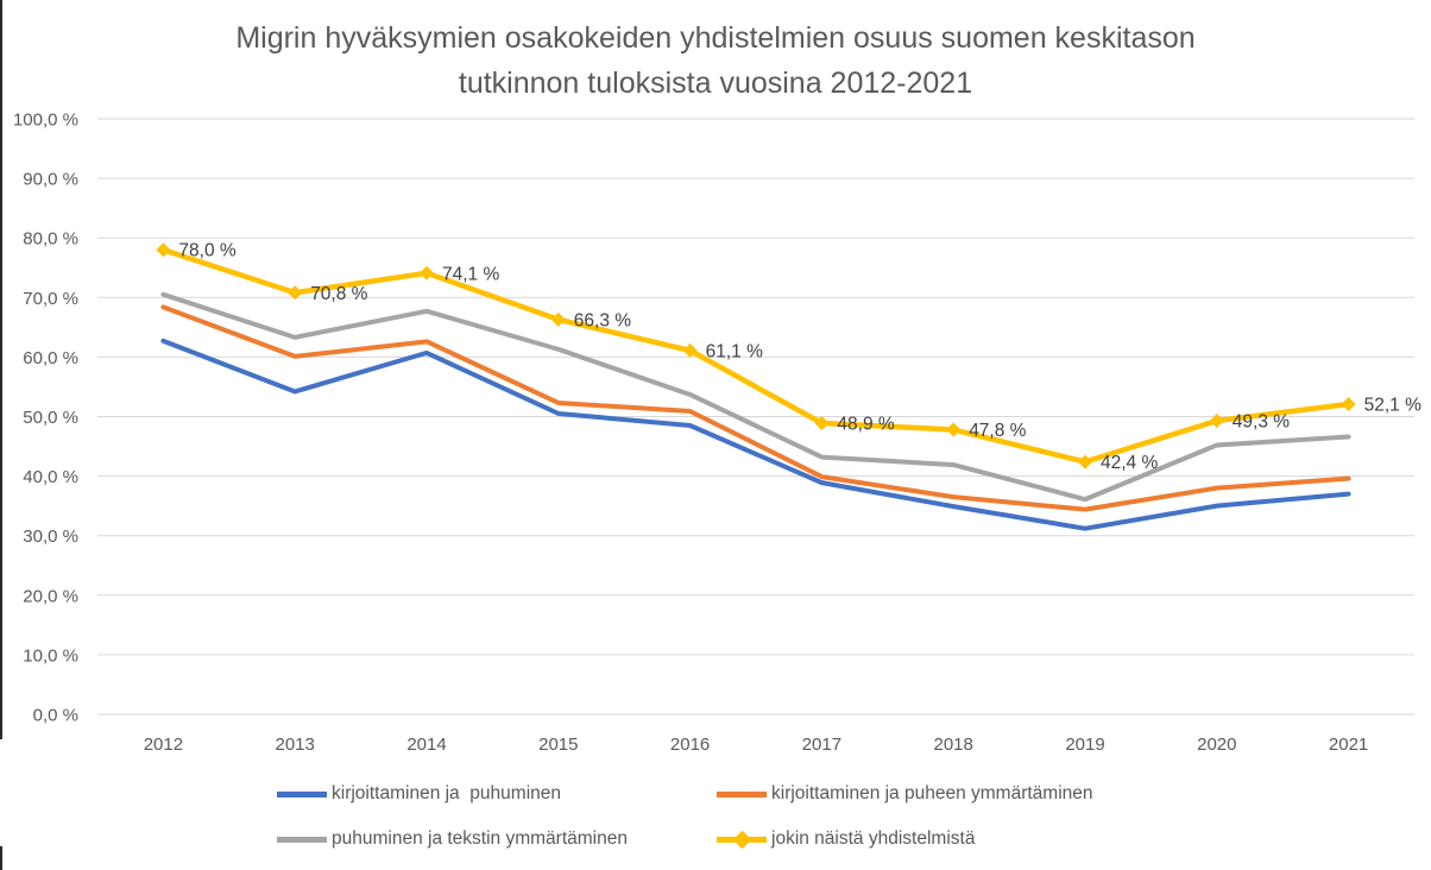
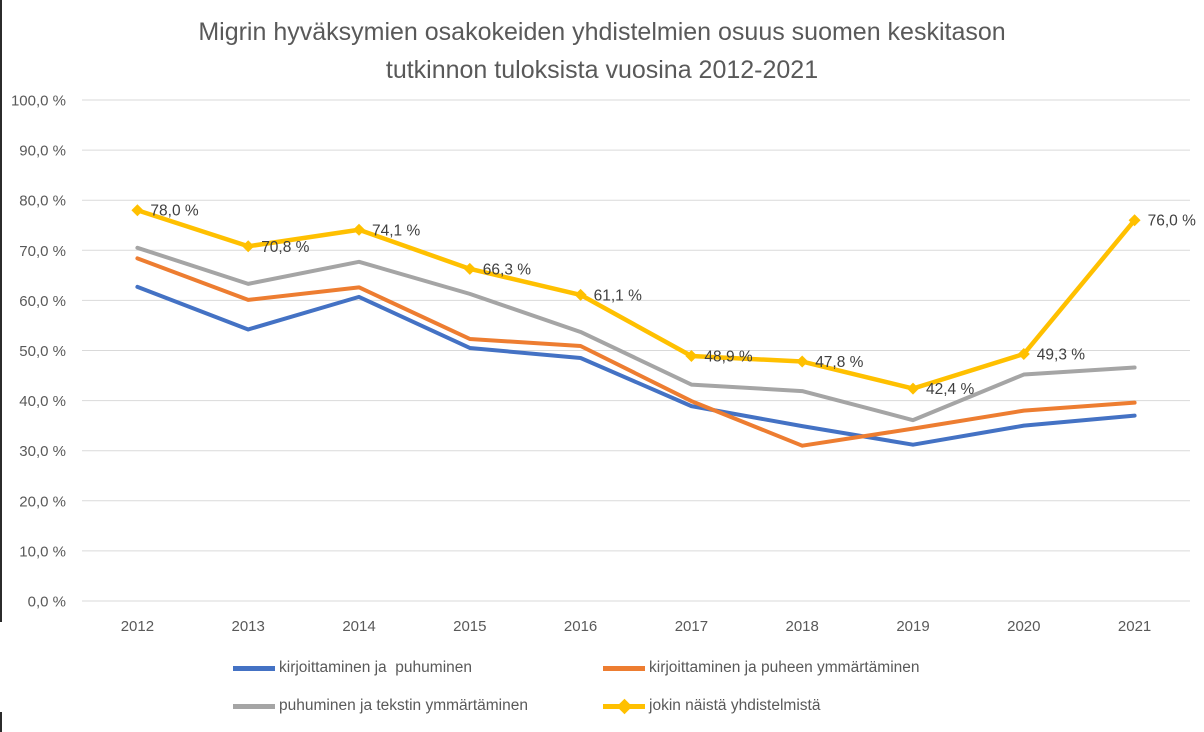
kirjoittaminen ja puheen ymmärtäminen/2018: 36% -> 31%
jokin näistä yhdistelmistä/2021: 52,1 -> 76,0
